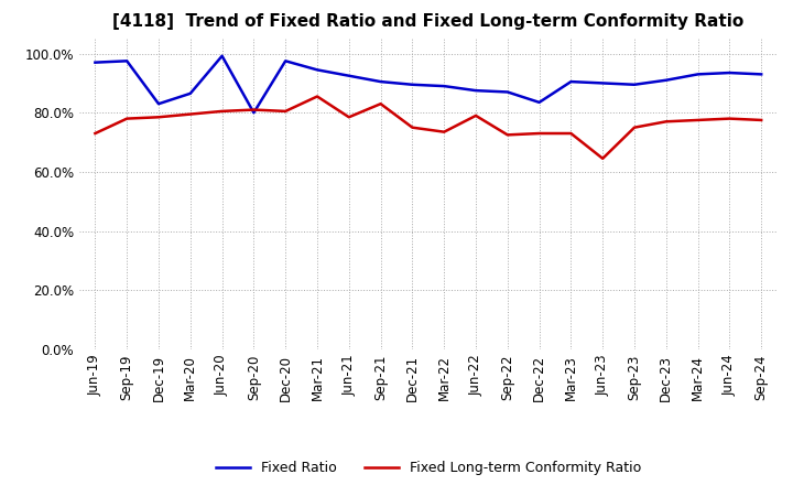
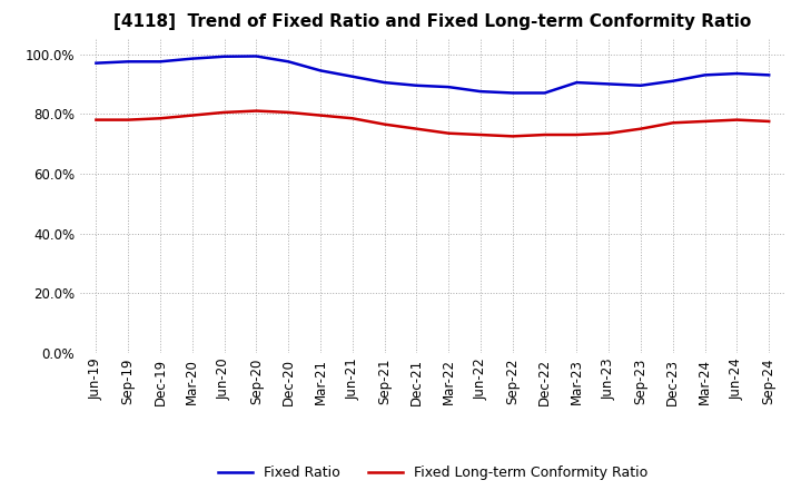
Fixed Long-term Conformity Ratio/Jun-19: 73.0% -> 78.0%
Fixed Ratio/Dec-19: 83.0% -> 97.5%
Fixed Ratio/Mar-20: 86.5% -> 98.5%
Fixed Ratio/Sep-20: 80.0% -> 99.3%
Fixed Long-term Conformity Ratio/Mar-21: 85.5% -> 79.5%
Fixed Long-term Conformity Ratio/Sep-21: 83.0% -> 76.5%
Fixed Long-term Conformity Ratio/Jun-22: 79.0% -> 73.0%
Fixed Ratio/Dec-22: 83.5% -> 87.0%
Fixed Long-term Conformity Ratio/Jun-23: 64.5% -> 73.5%
